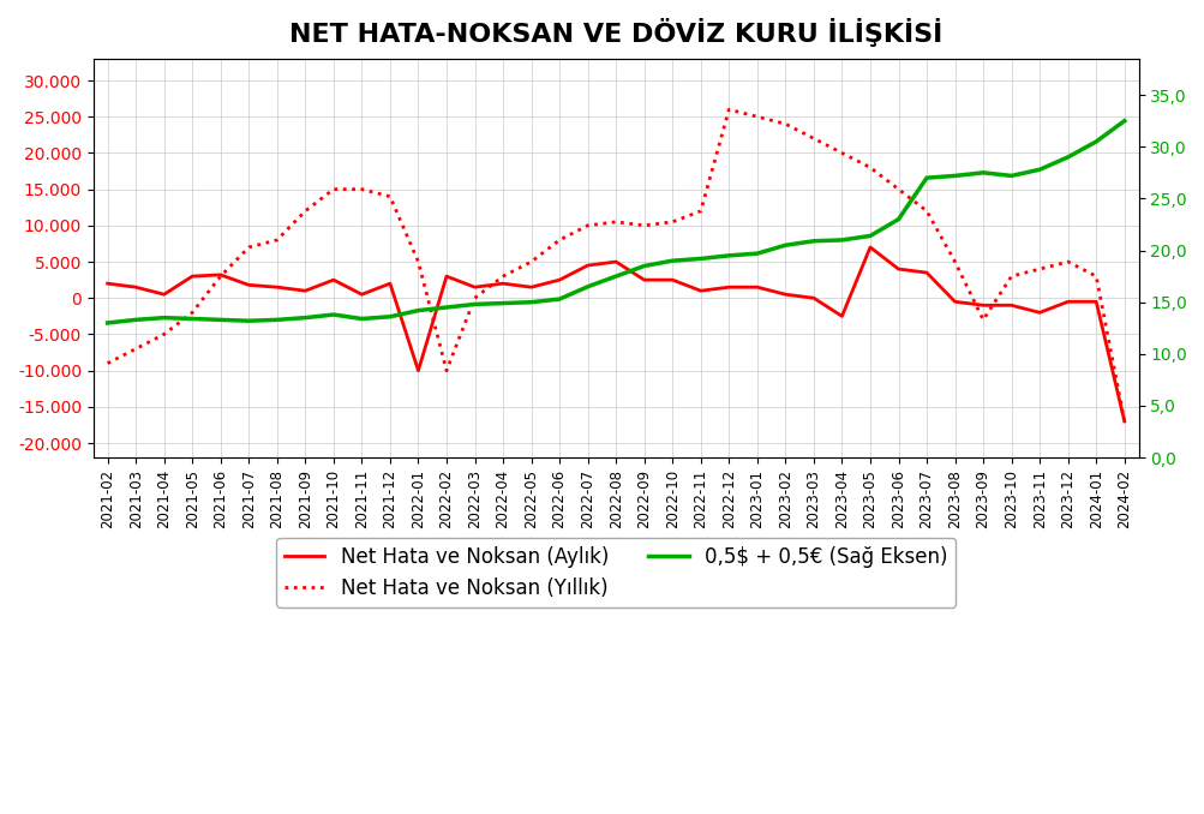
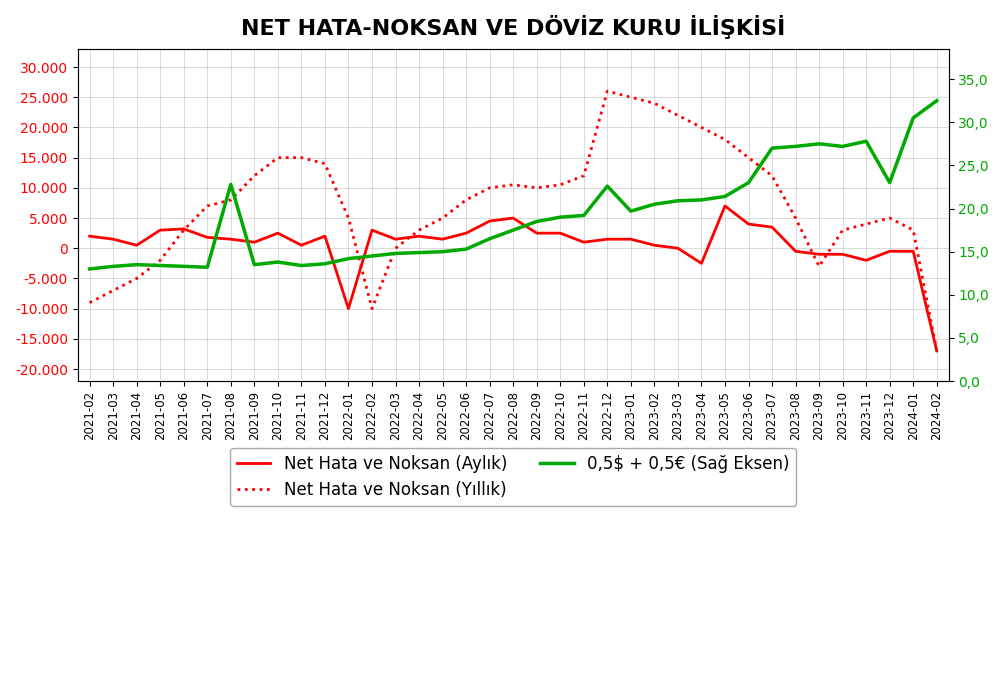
0,5$ + 0,5€ (Sağ Eksen)/2021-08: 13,3 -> 22,8
0,5$ + 0,5€ (Sağ Eksen)/2022-12: 19,5 -> 22,6
0,5$ + 0,5€ (Sağ Eksen)/2023-12: 29,0 -> 23,0
